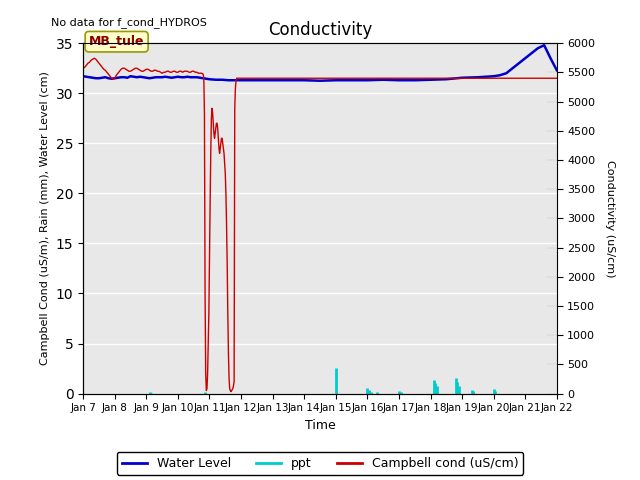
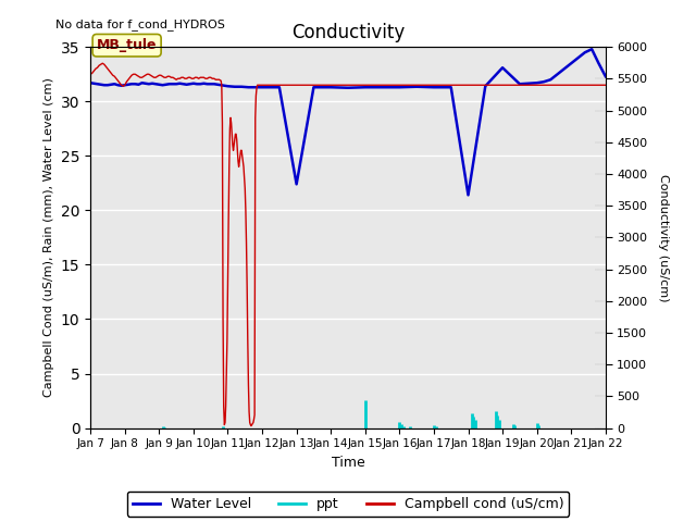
Water Level/Jan 13: 31.3 -> 22.4
Water Level/Jan 18: 31.4 -> 21.4
Water Level/Jan 19: 31.6 -> 33.1
